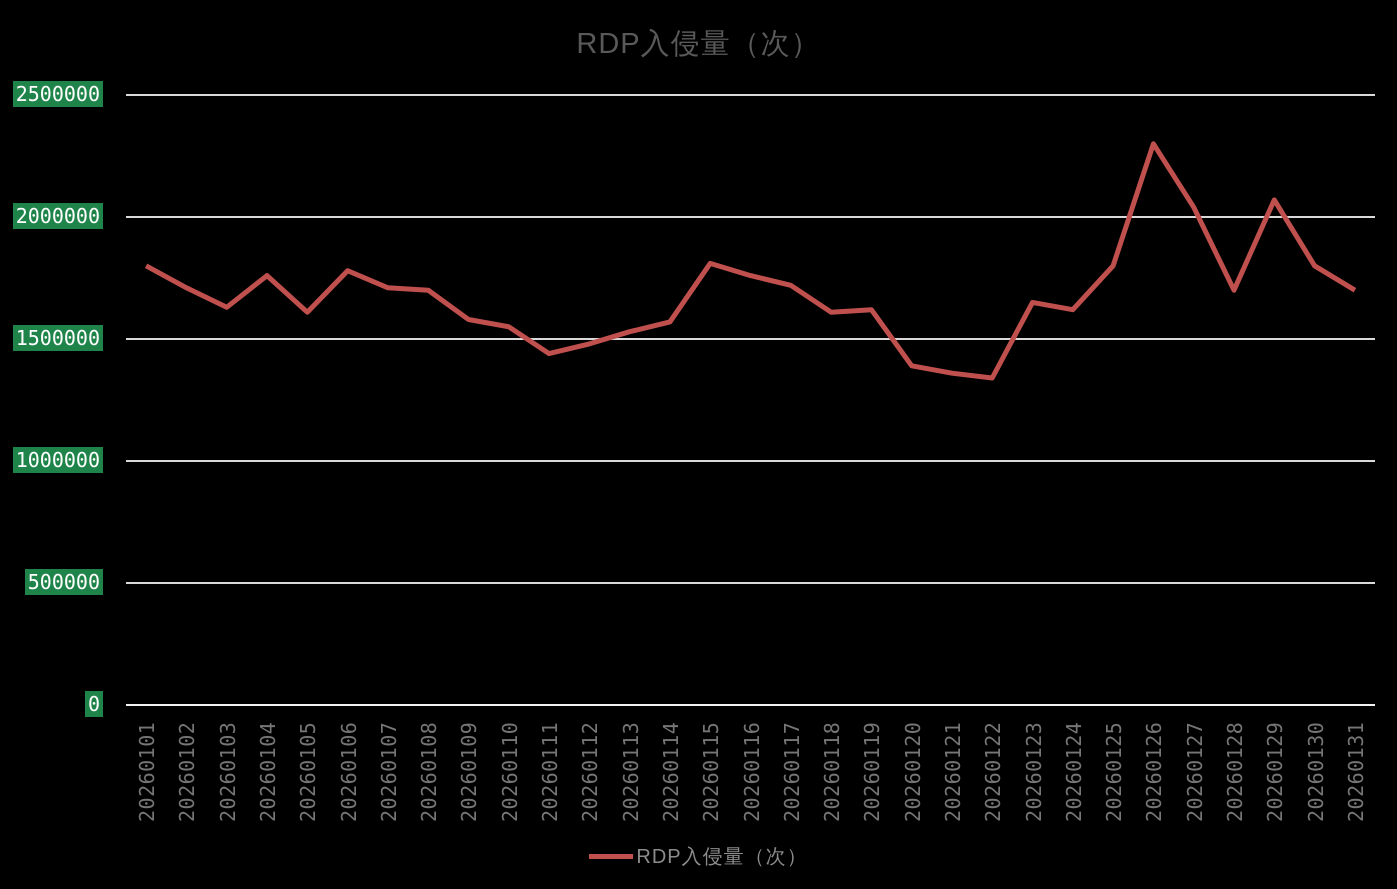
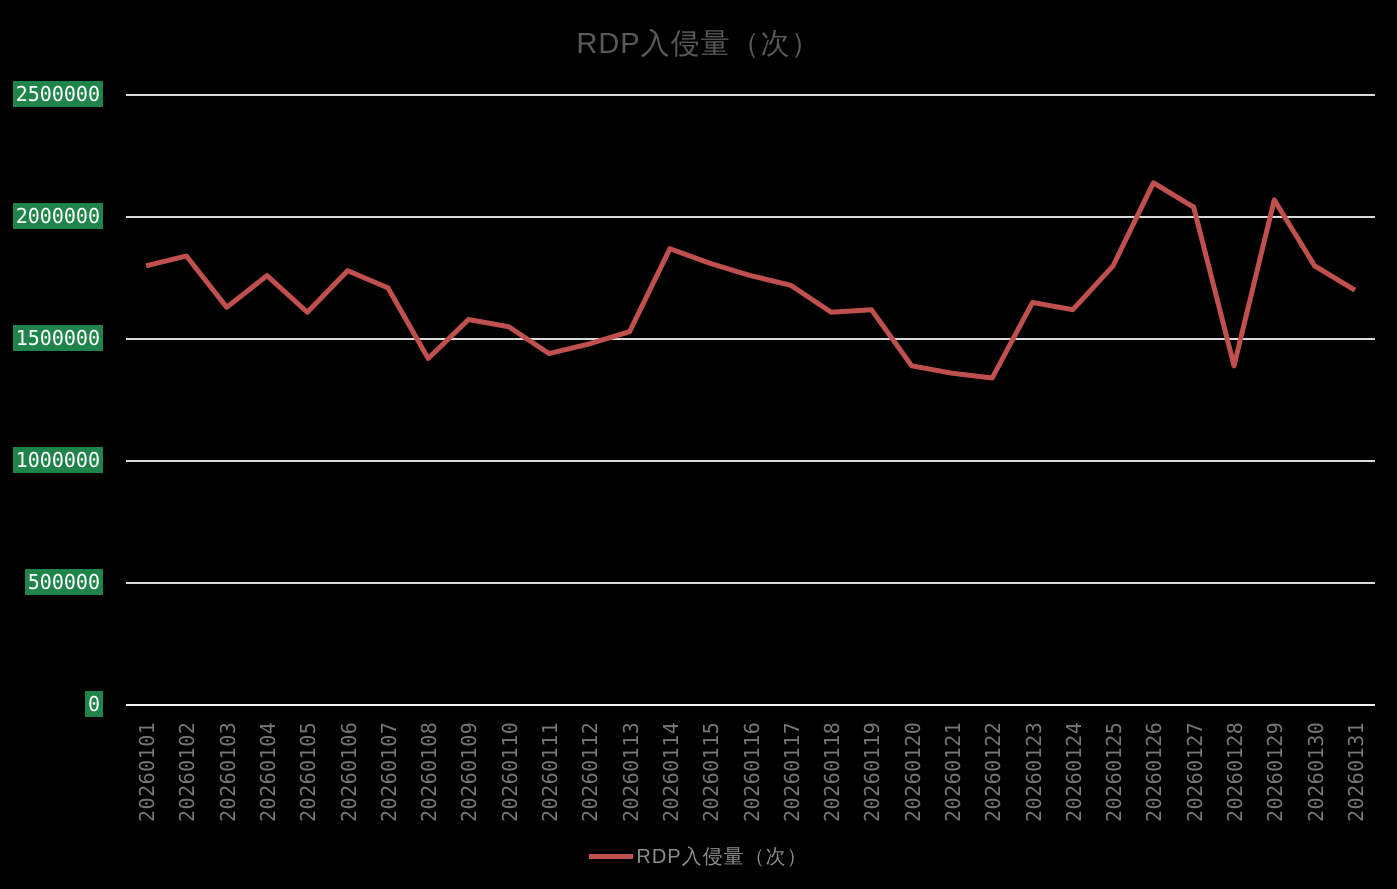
20260102: 1710000 -> 1840000
20260108: 1700000 -> 1420000
20260114: 1570000 -> 1870000
20260126: 2300000 -> 2140000
20260128: 1700000 -> 1390000
